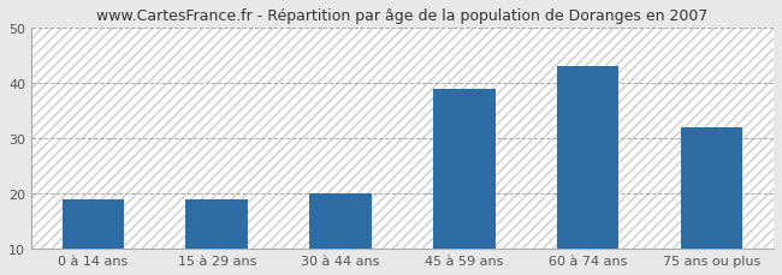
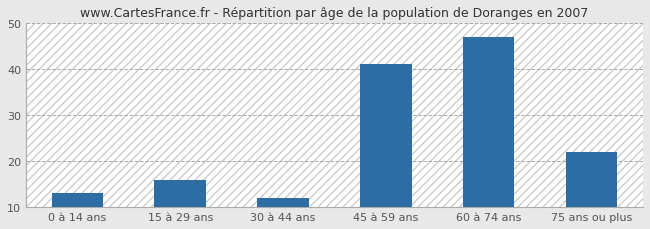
0 à 14 ans: 19 -> 13
15 à 29 ans: 19 -> 16
30 à 44 ans: 20 -> 12
45 à 59 ans: 39 -> 41
60 à 74 ans: 43 -> 47
75 ans ou plus: 32 -> 22
